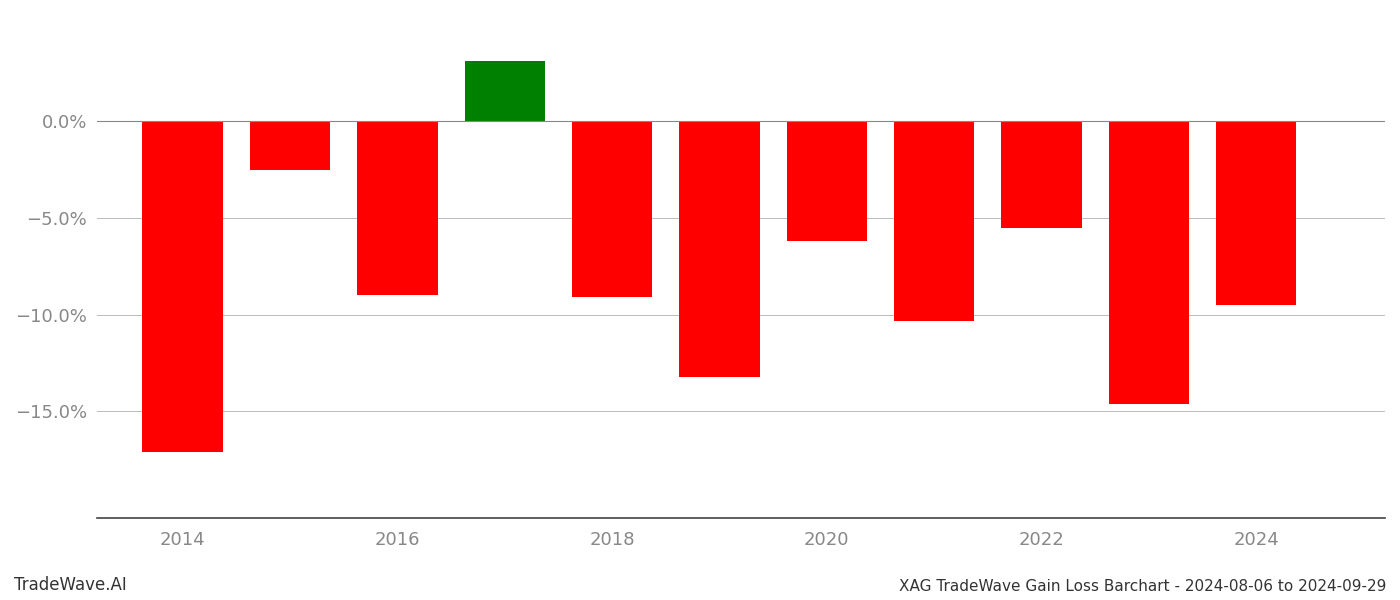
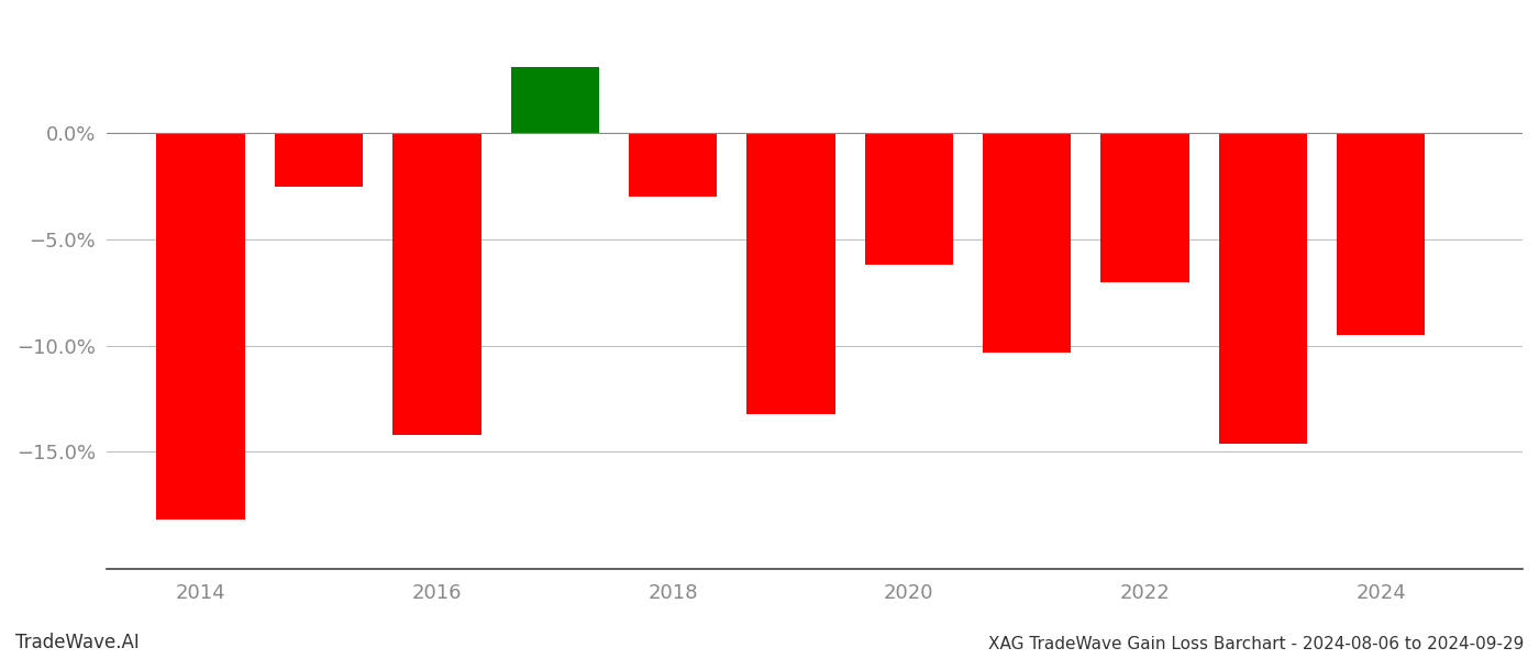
2014: -17.1% -> -18.2%
2016: -9.0% -> -14.2%
2018: -9.1% -> -3.0%
2022: -5.5% -> -7.0%
